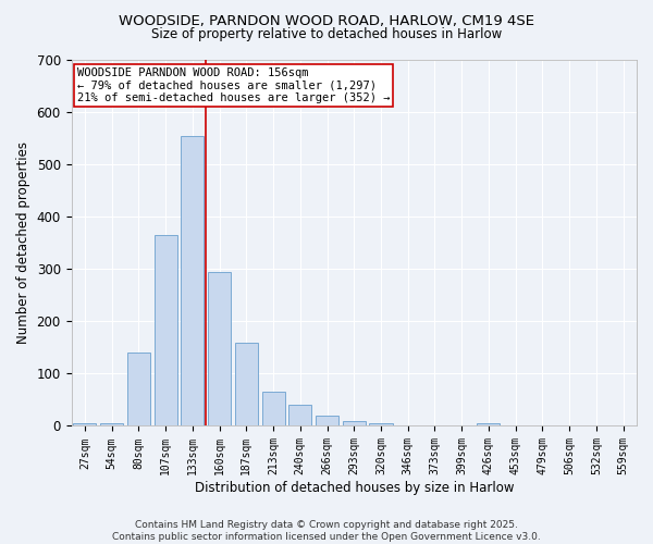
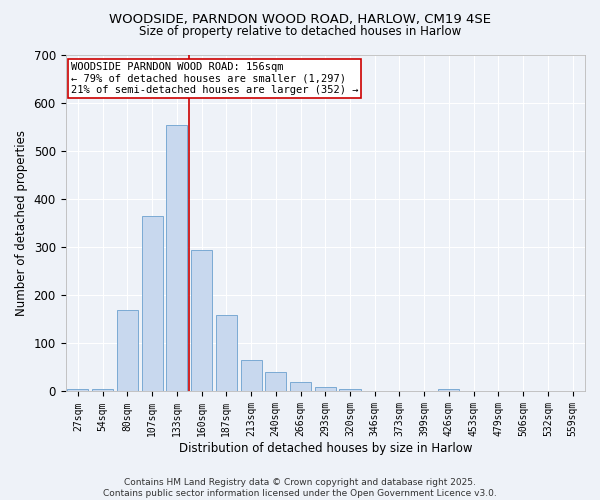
80sqm: 140 -> 170
